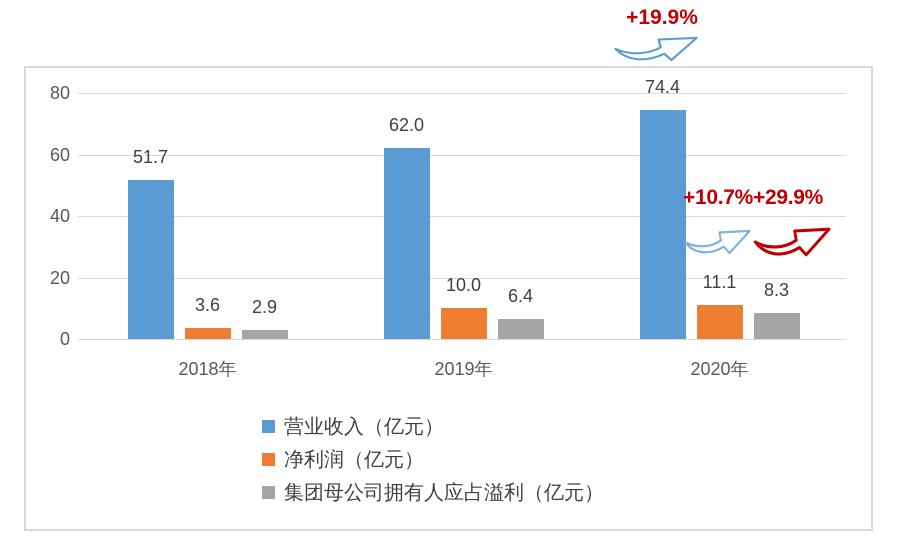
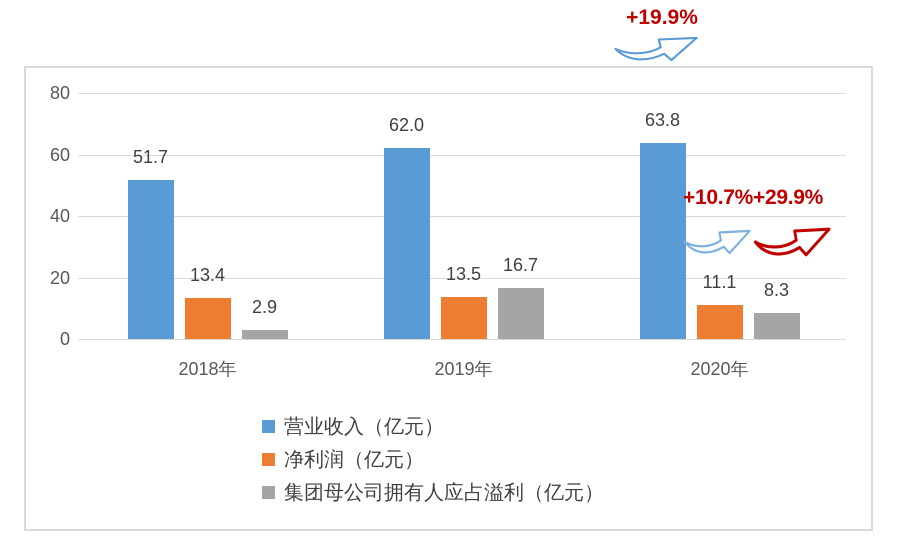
净利润（亿元）/2018年: 3.6 -> 13.4
净利润（亿元）/2019年: 10.0 -> 13.5
集团母公司拥有人应占溢利（亿元）/2019年: 6.4 -> 16.7
营业收入（亿元）/2020年: 74.4 -> 63.8
